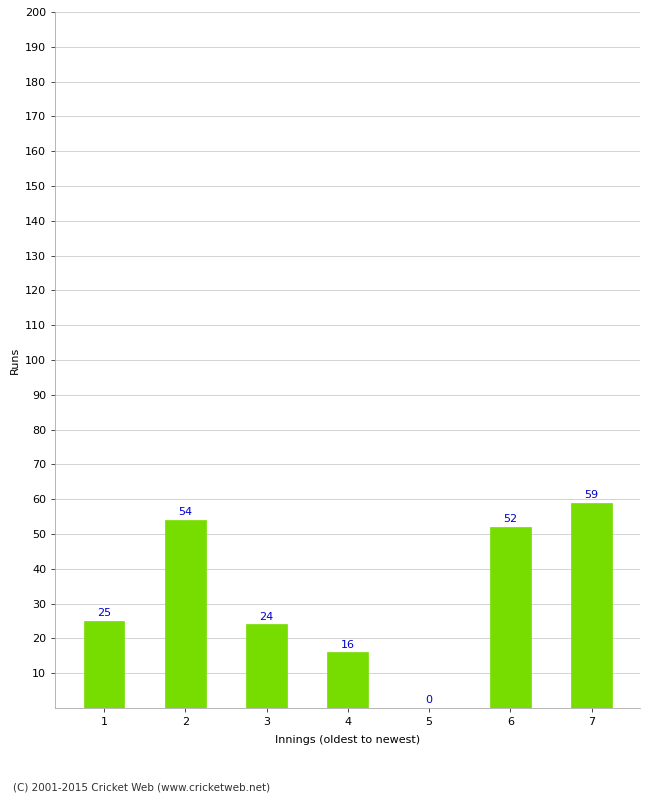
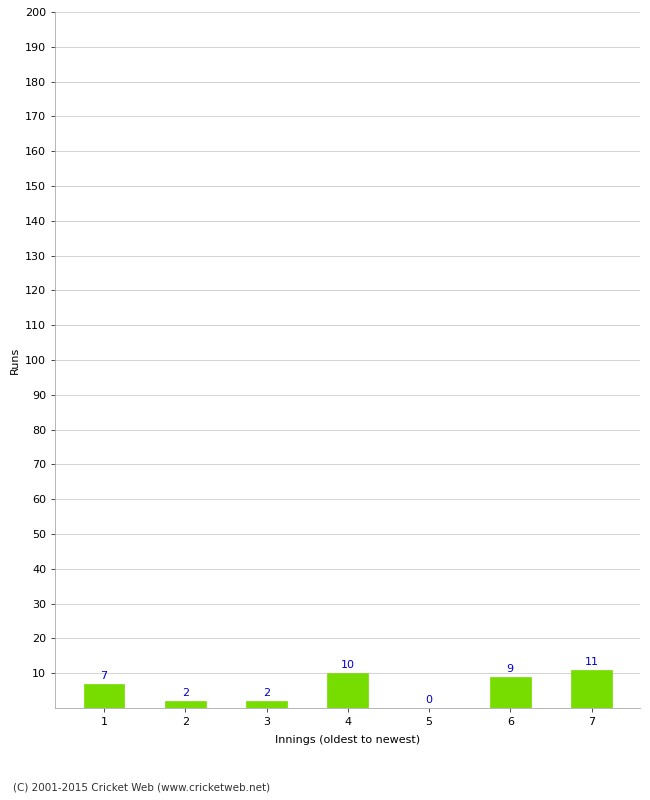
1: 25 -> 7
2: 54 -> 2
3: 24 -> 2
4: 16 -> 10
6: 52 -> 9
7: 59 -> 11
